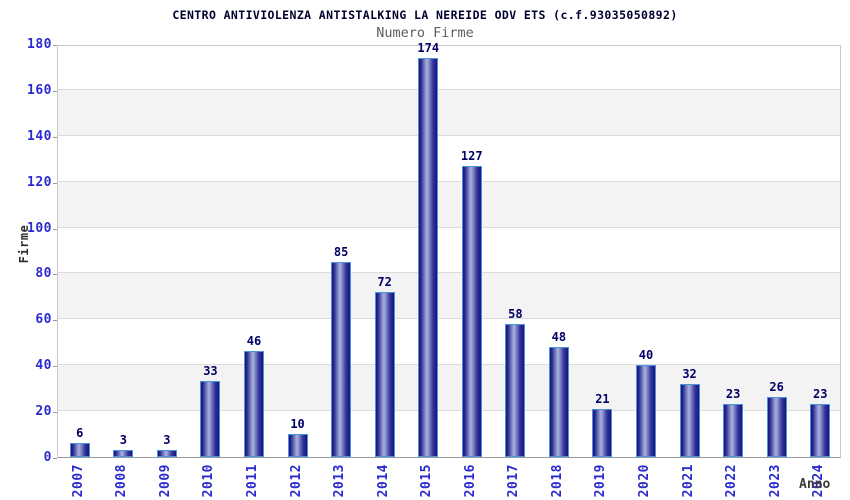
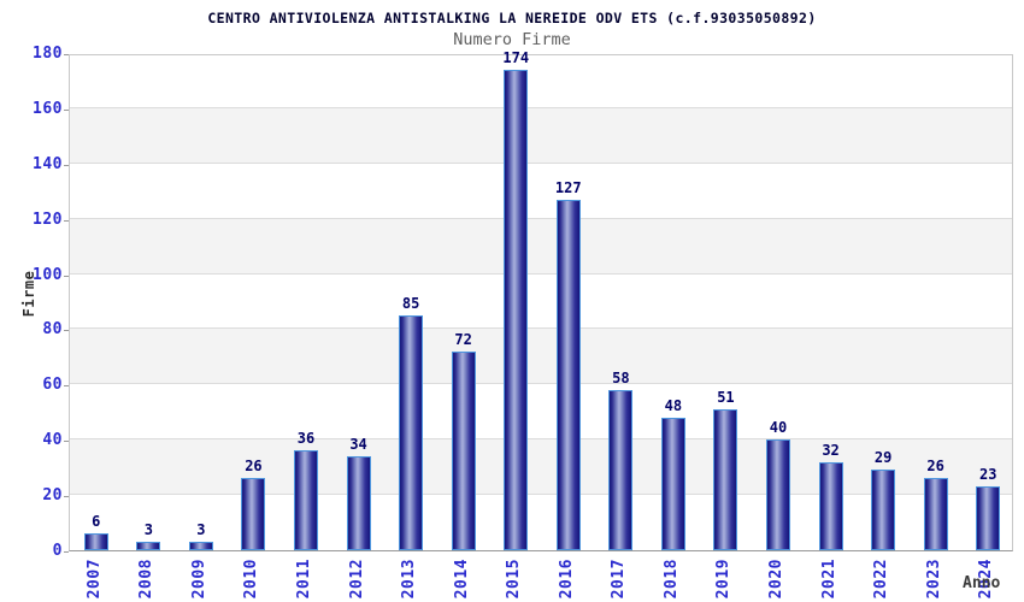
2010: 33 -> 26
2011: 46 -> 36
2012: 10 -> 34
2019: 21 -> 51
2022: 23 -> 29
